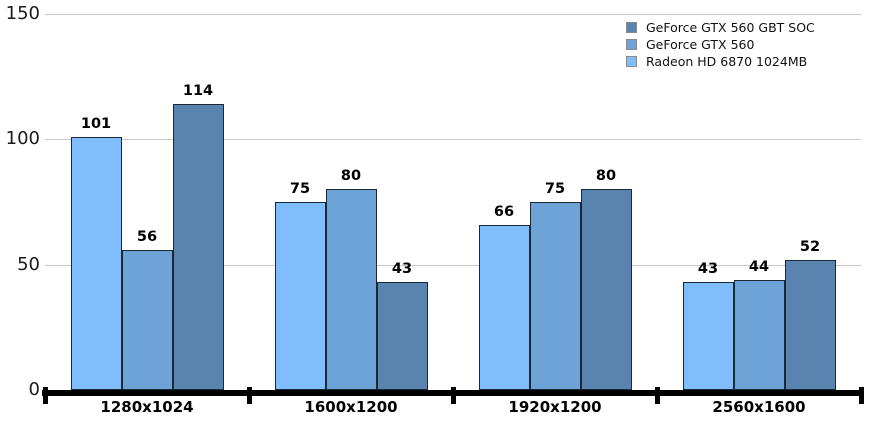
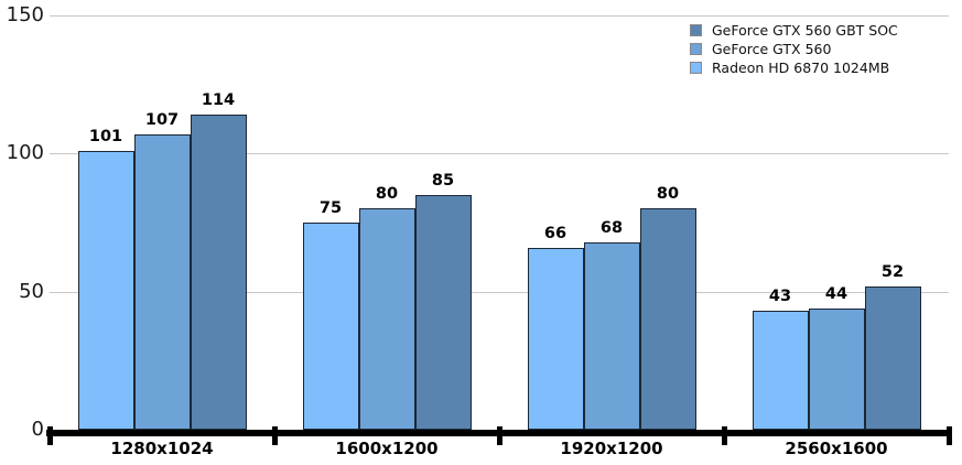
GeForce GTX 560/1280x1024: 56 -> 107
GeForce GTX 560 GBT SOC/1600x1200: 43 -> 85
GeForce GTX 560/1920x1200: 75 -> 68
